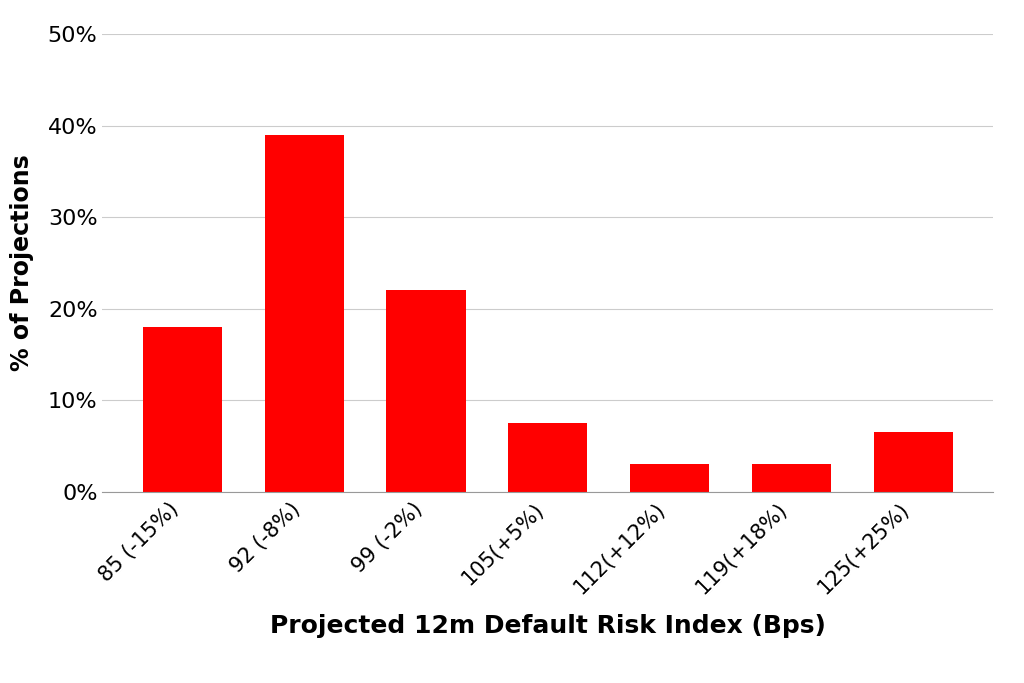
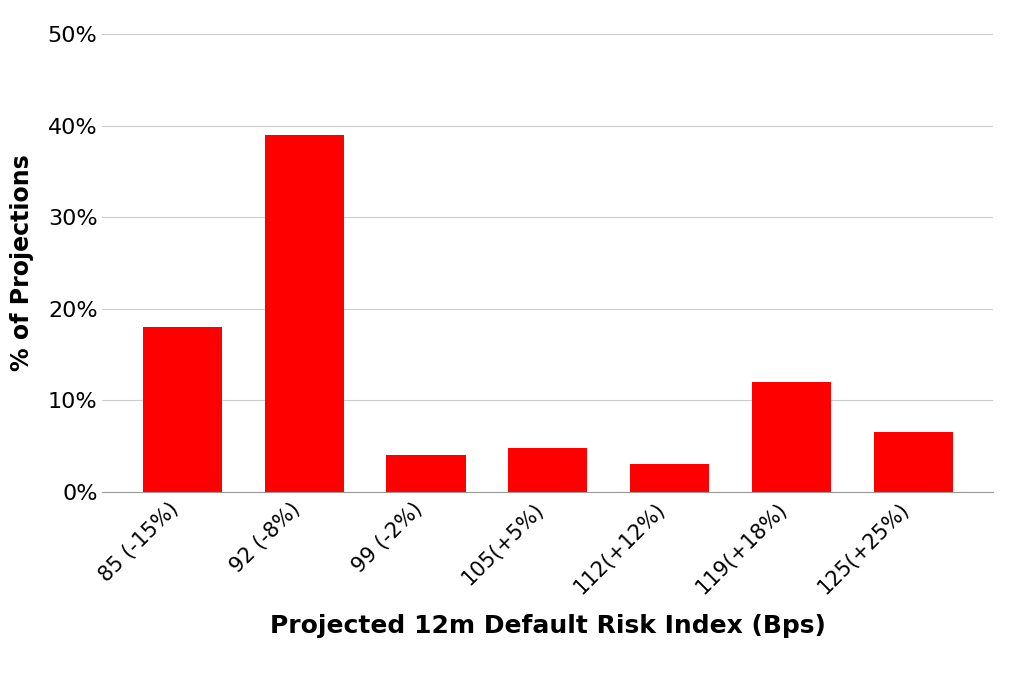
99 (-2%): 22.0% -> 4.0%
105(+5%): 7.5% -> 4.8%
119(+18%): 3.0% -> 12.0%
